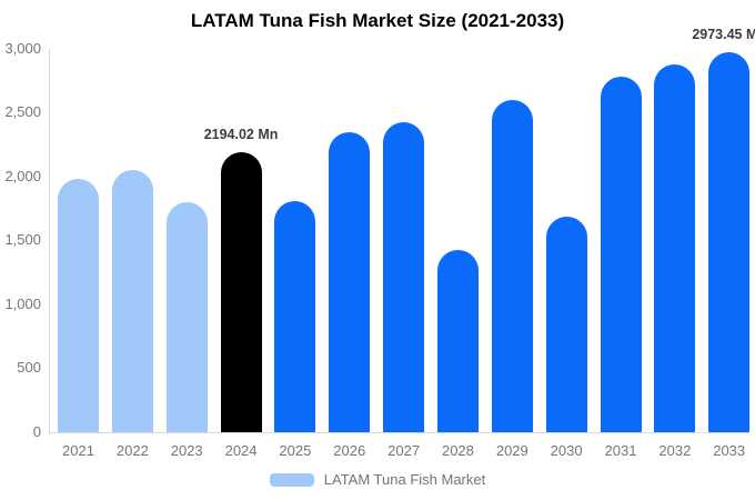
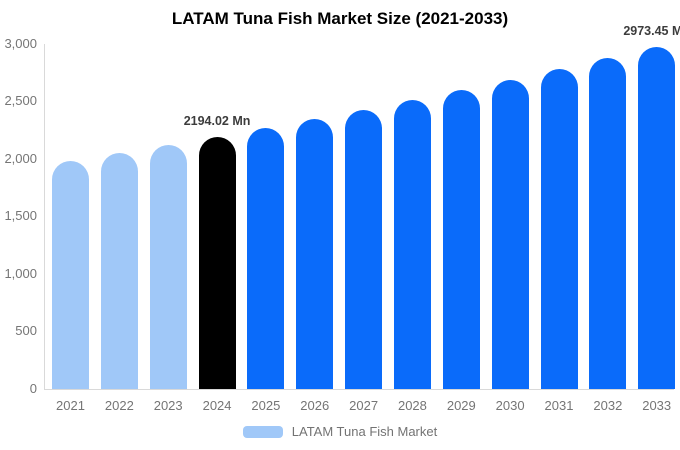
2023: 1800 -> 2120
2025: 1810 -> 2270
2028: 1430 -> 2510
2030: 1690 -> 2690
